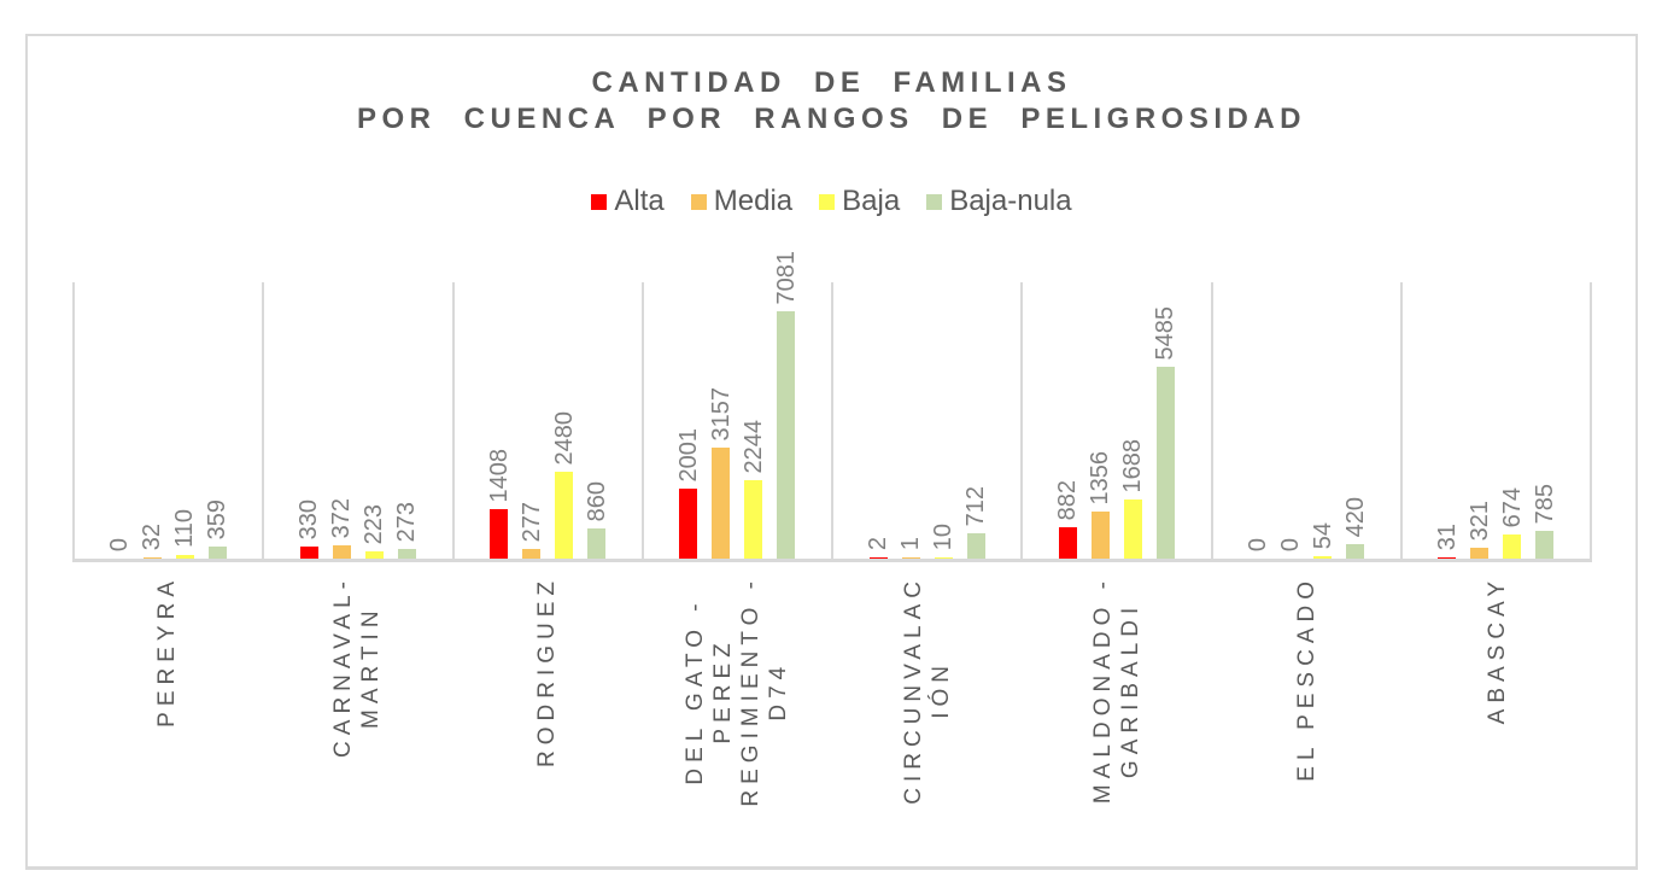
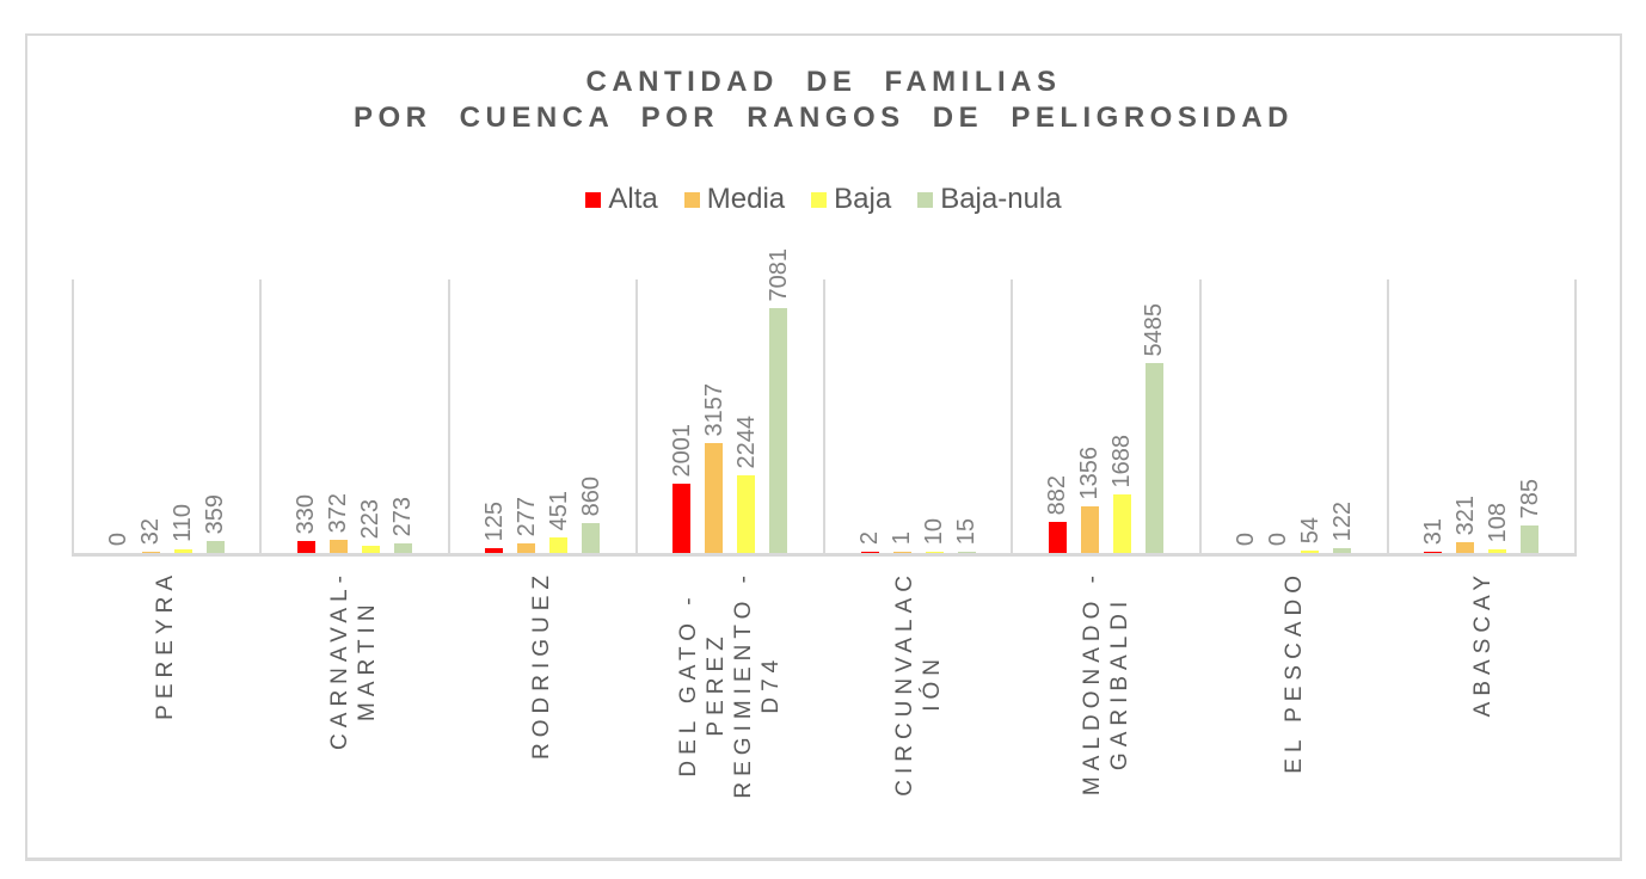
Alta/RODRIGUEZ: 1408 -> 125
Baja/RODRIGUEZ: 2480 -> 451
Baja-nula/CIRCUNVALACIÓN: 712 -> 15
Baja-nula/EL PESCADO: 420 -> 122
Baja/ABASCAY: 674 -> 108
